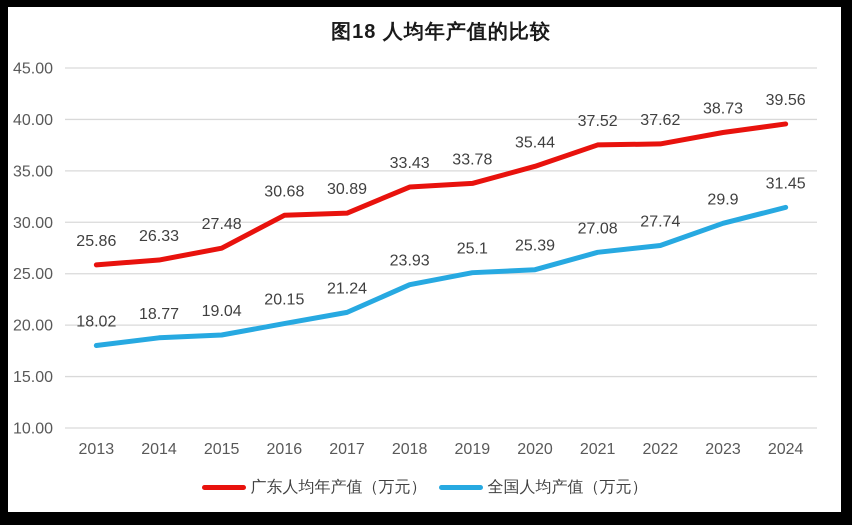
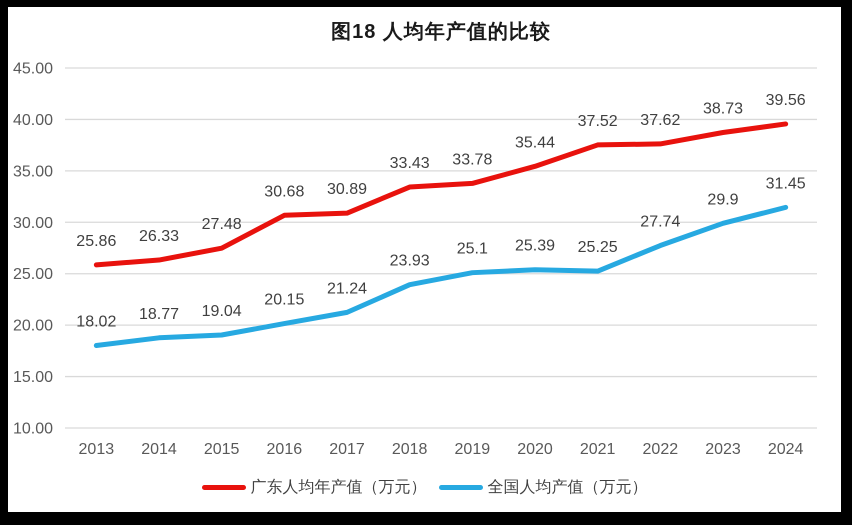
全国人均产值（万元）/2021: 27.08 -> 25.25
